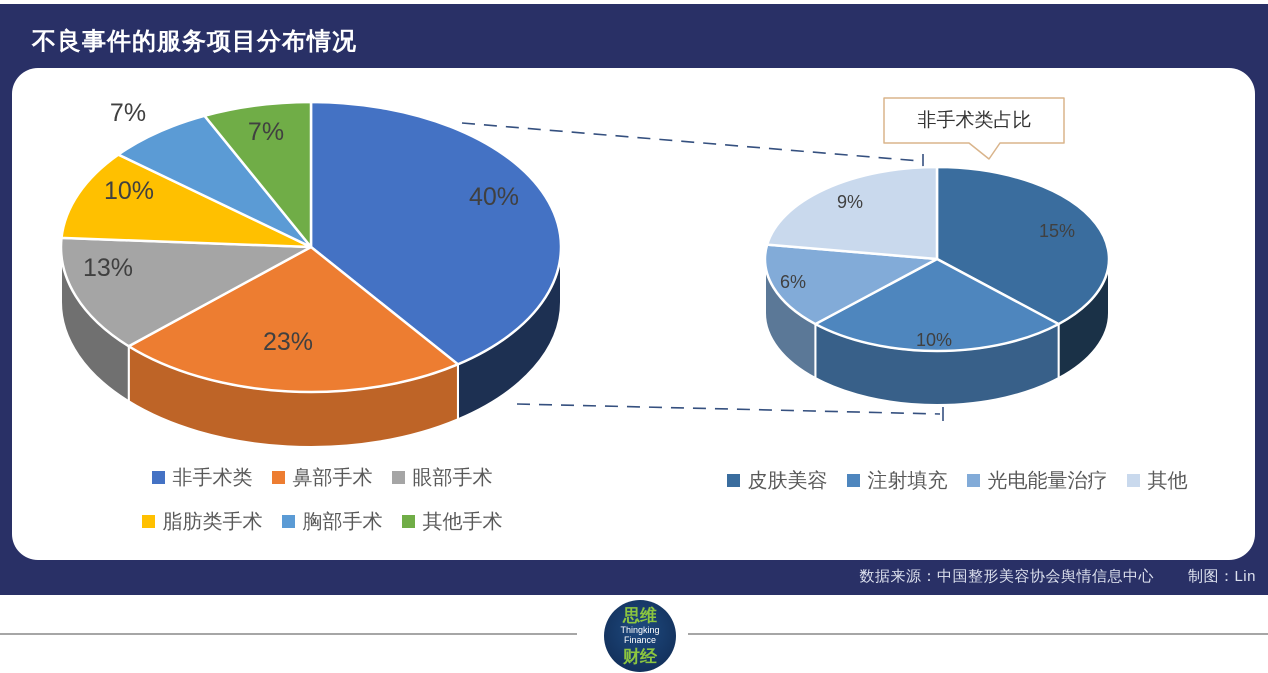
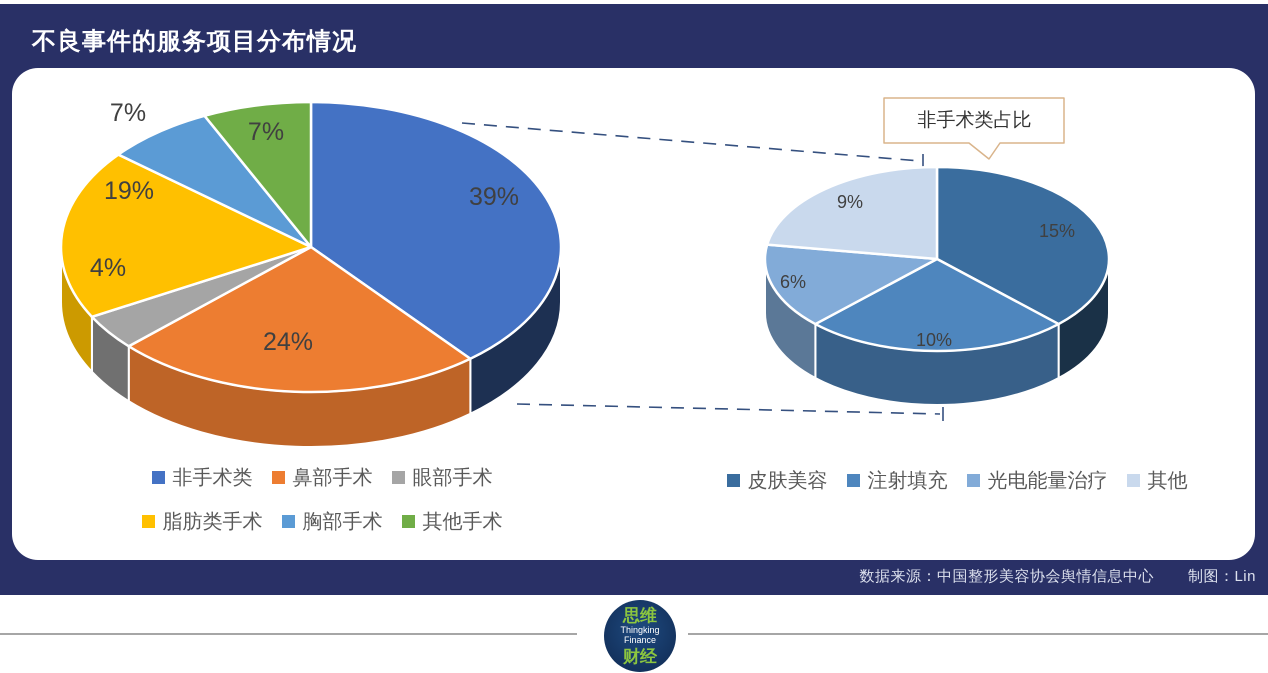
不良事件的服务项目分布情况/非手术类: 40% -> 39%
不良事件的服务项目分布情况/鼻部手术: 23% -> 24%
不良事件的服务项目分布情况/眼部手术: 13% -> 4%
不良事件的服务项目分布情况/脂肪类手术: 10% -> 19%
